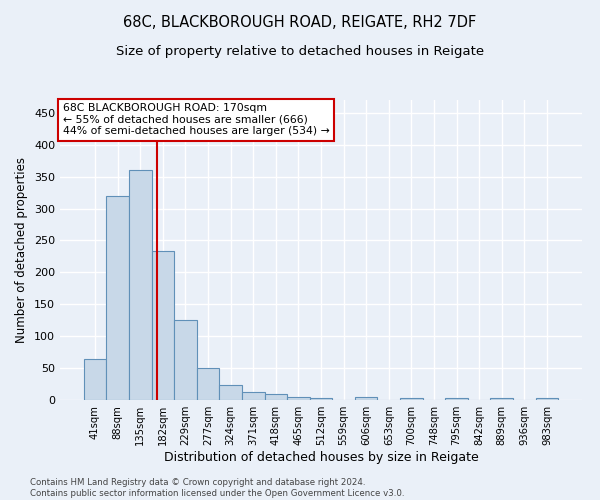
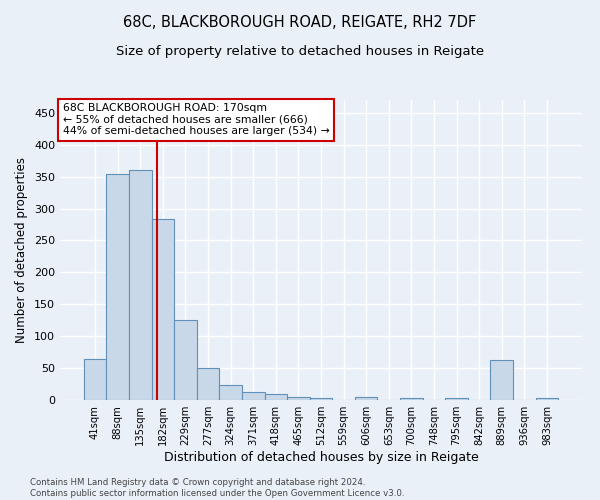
88sqm: 320 -> 354
182sqm: 233 -> 284
889sqm: 3 -> 62
